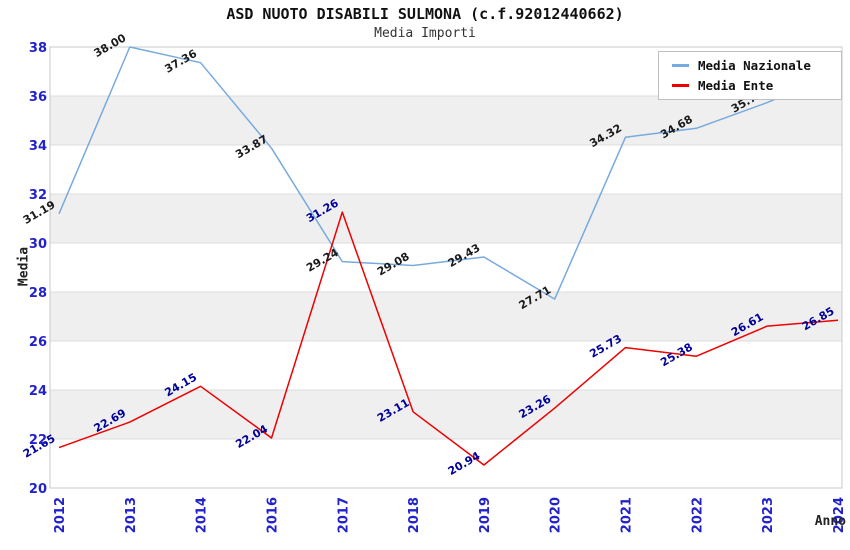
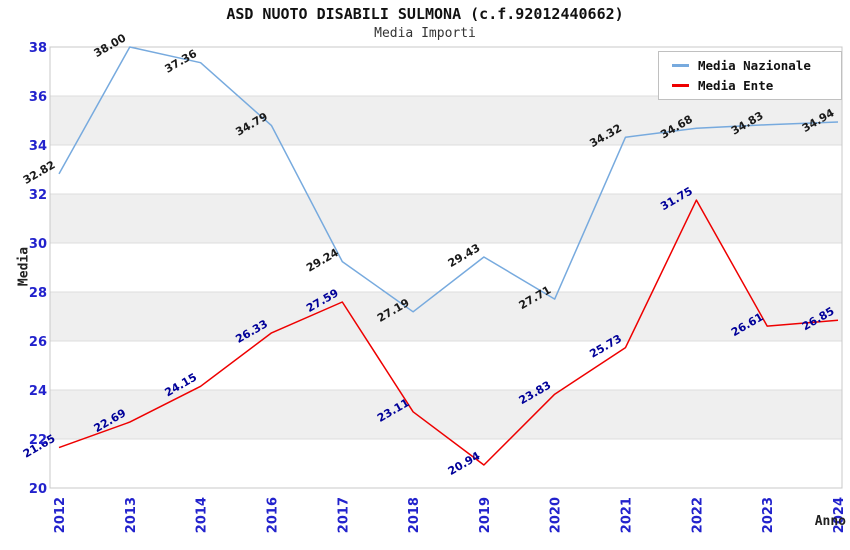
Media Nazionale/2012: 31.19 -> 32.82
Media Nazionale/2016: 33.87 -> 34.79
Media Ente/2016: 22.04 -> 26.33
Media Ente/2017: 31.26 -> 27.59
Media Nazionale/2018: 29.08 -> 27.19
Media Ente/2020: 23.26 -> 23.83
Media Ente/2022: 25.38 -> 31.75
Media Nazionale/2023: 35.73 -> 34.83
Media Nazionale/2024: 36.96 -> 34.94
